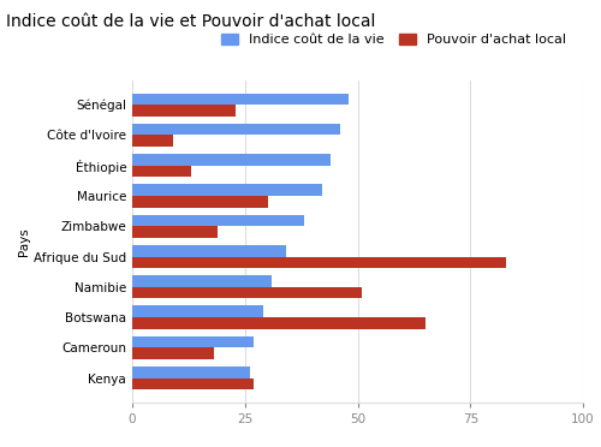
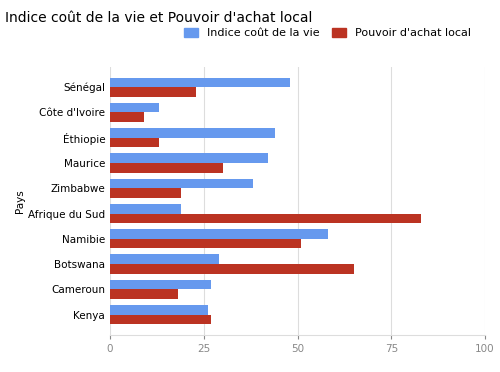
Indice coût de la vie/Côte d'Ivoire: 46 -> 13
Indice coût de la vie/Afrique du Sud: 34 -> 19
Indice coût de la vie/Namibie: 31 -> 58
